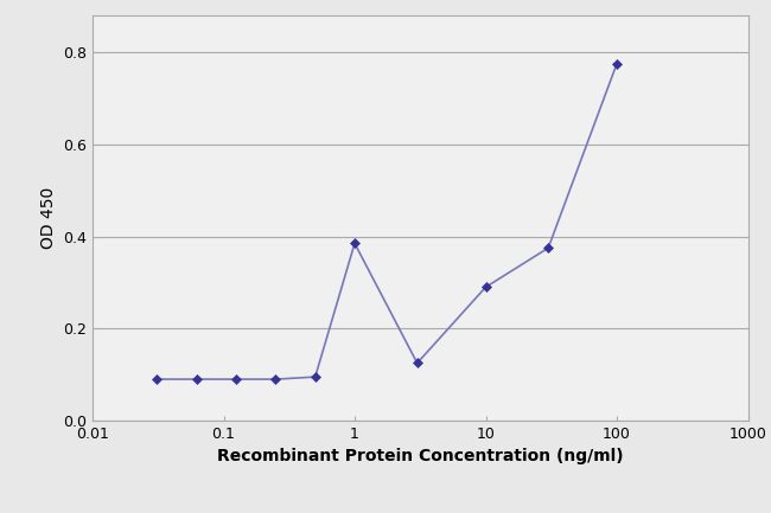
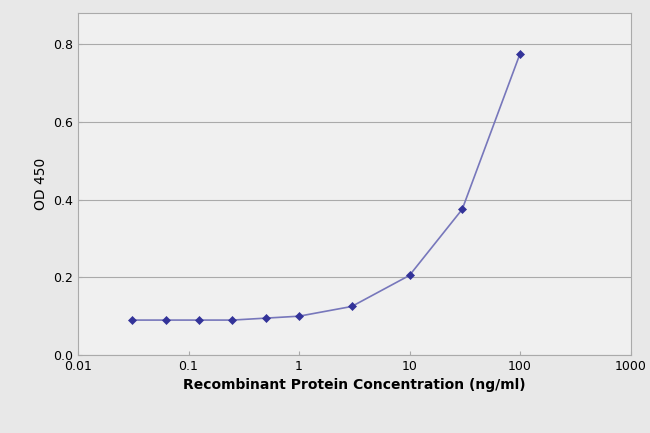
1: 0.385 -> 0.100
10: 0.290 -> 0.205
